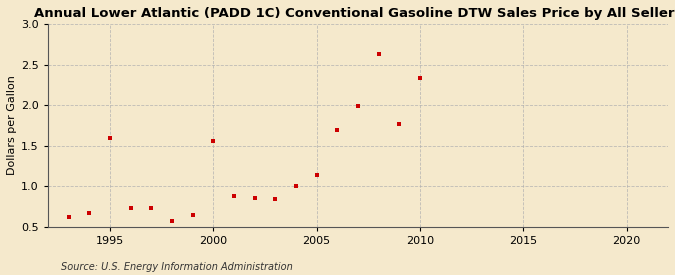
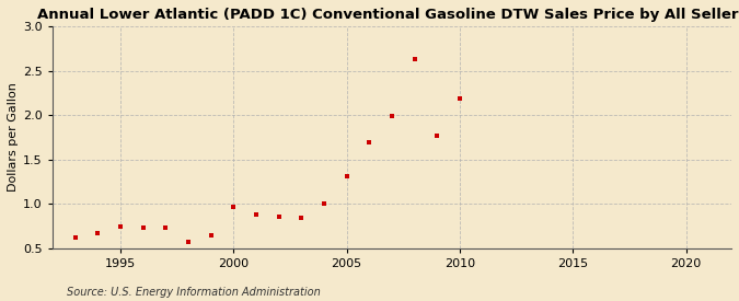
1995: 1.60 -> 0.75
2000: 1.56 -> 0.97
2005: 1.14 -> 1.31
2010: 2.34 -> 2.19
